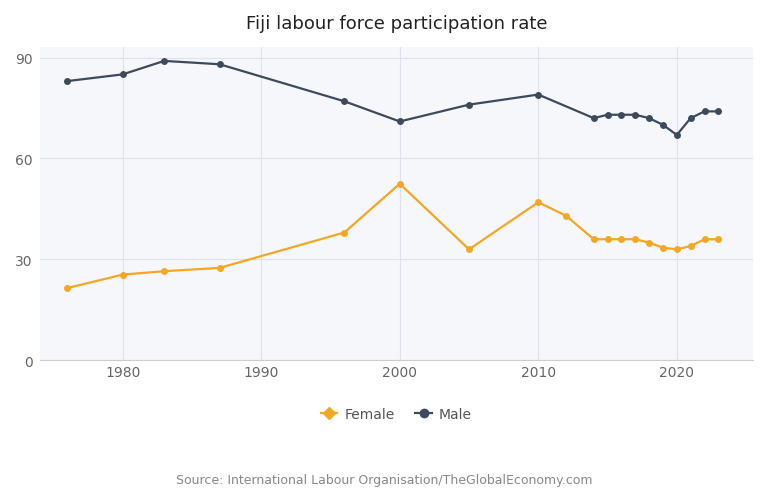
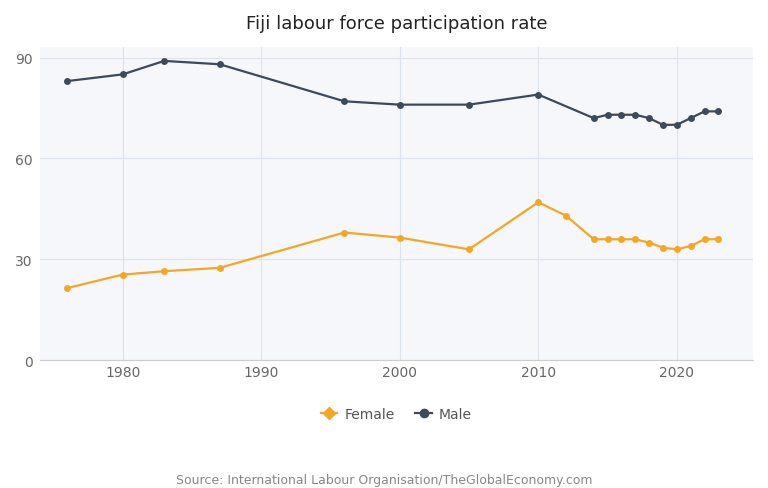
Female/2000: 52.5 -> 36.5
Male/2000: 71 -> 76
Male/2020: 67 -> 70
